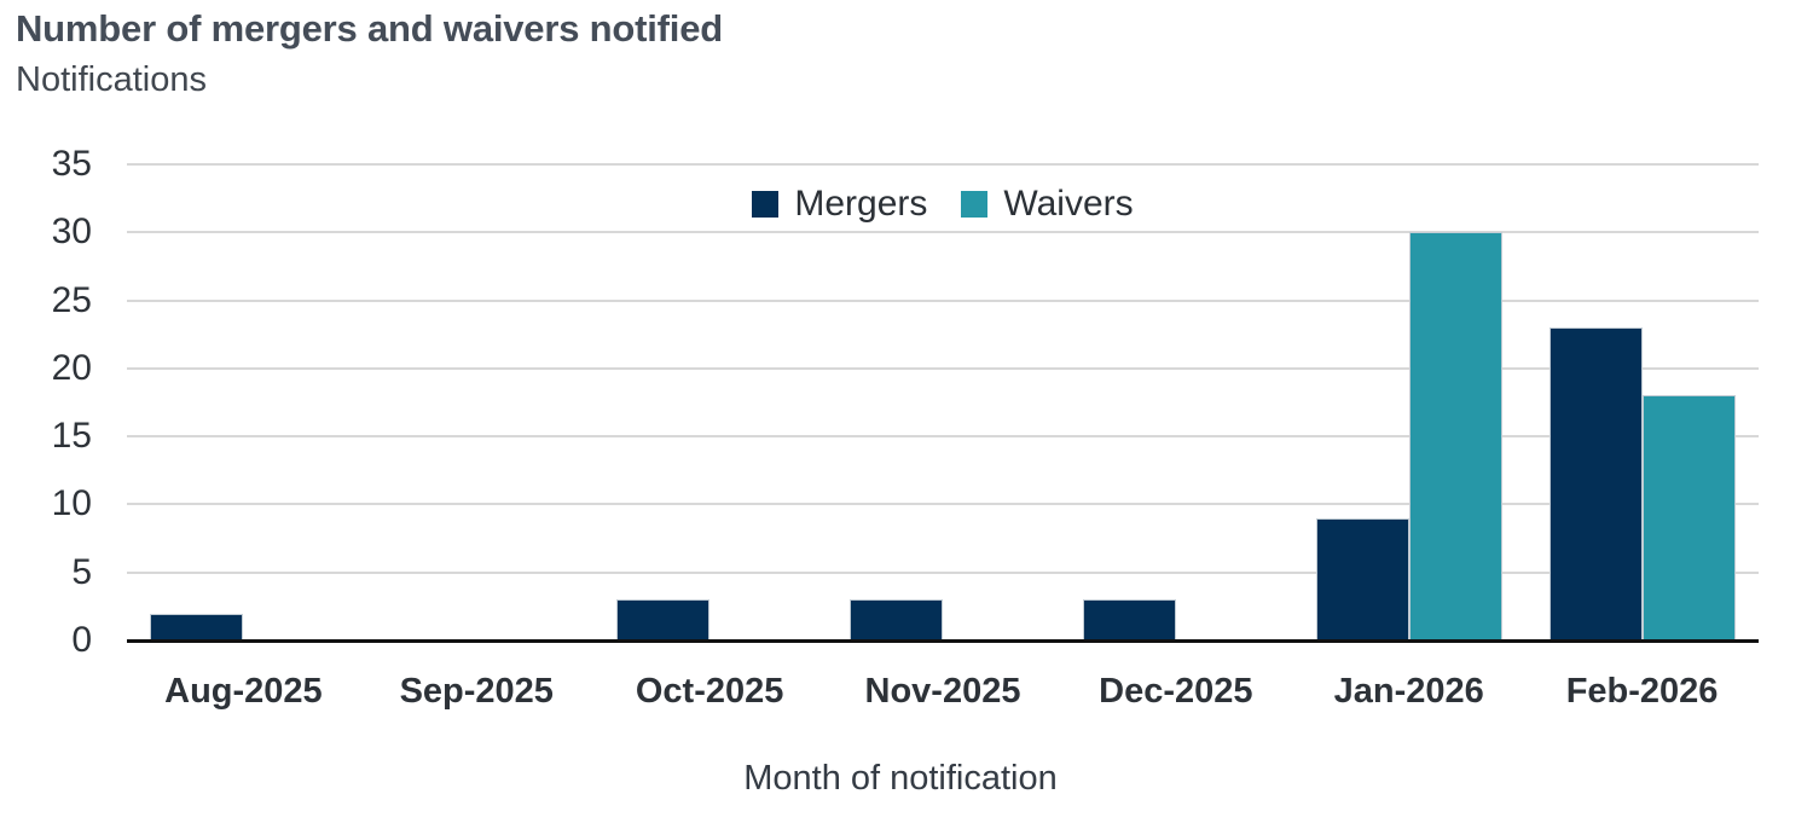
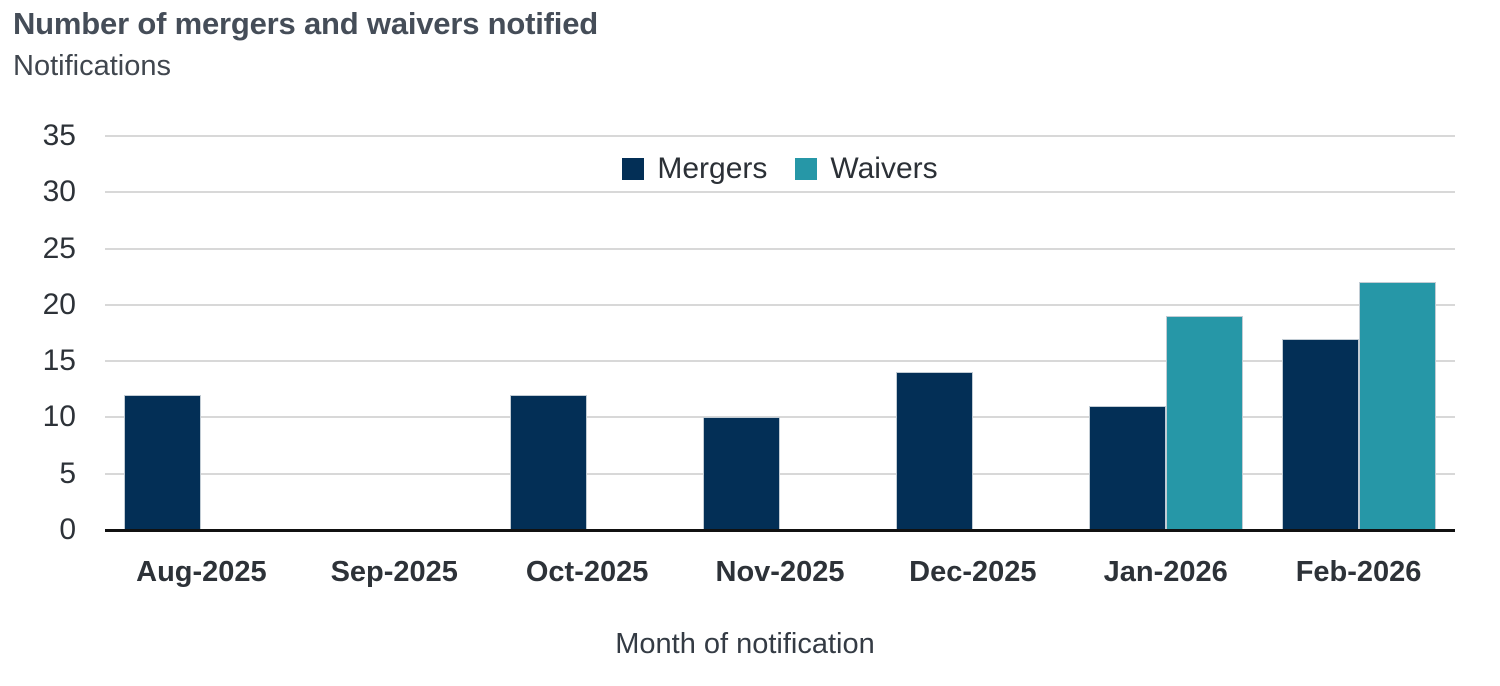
Mergers/Aug-2025: 2 -> 12
Mergers/Oct-2025: 3 -> 12
Mergers/Nov-2025: 3 -> 10
Mergers/Dec-2025: 3 -> 14
Mergers/Jan-2026: 9 -> 11
Waivers/Jan-2026: 30 -> 19
Mergers/Feb-2026: 23 -> 17
Waivers/Feb-2026: 18 -> 22
